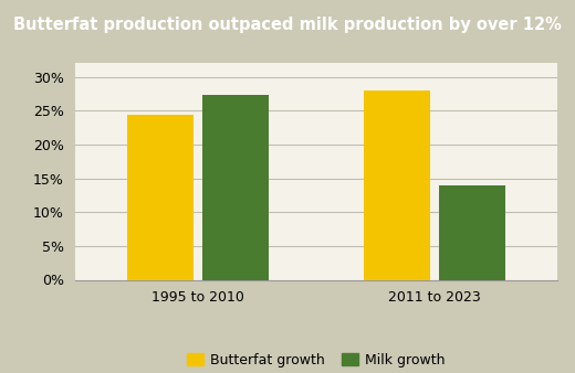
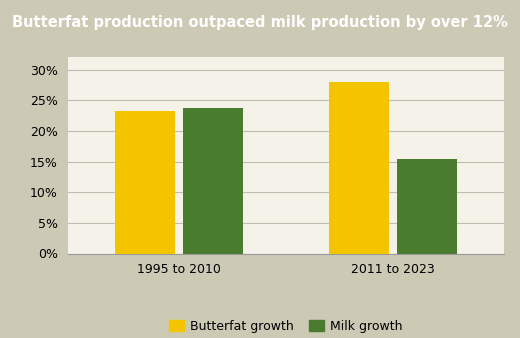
Butterfat growth/1995 to 2010: 24.4% -> 23.3%
Milk growth/1995 to 2010: 27.4% -> 23.7%
Milk growth/2011 to 2023: 14.0% -> 15.5%
